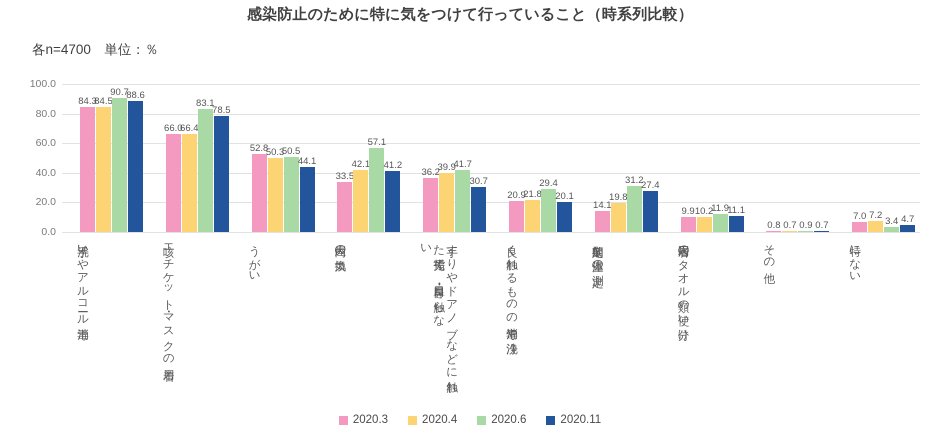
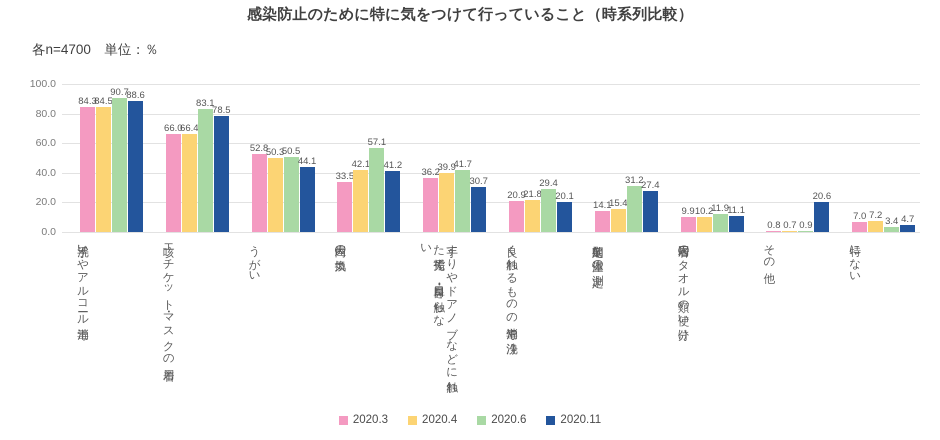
2020.4/定期的な体温の測定: 19.8 -> 15.4
2020.11/その他: 0.7 -> 20.6
